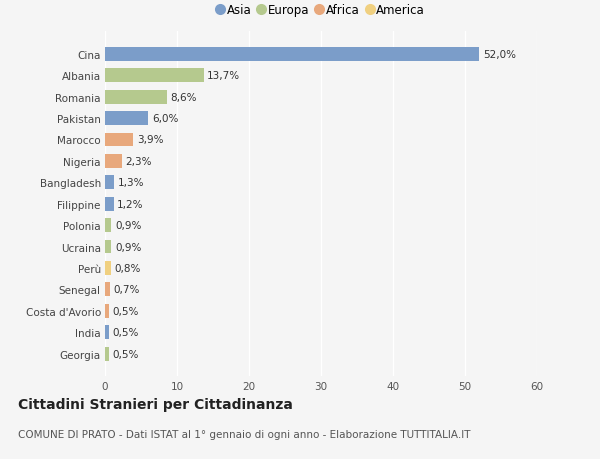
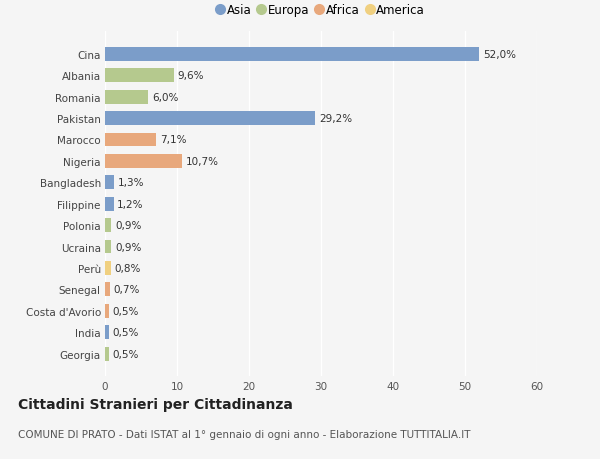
Albania: 13,7% -> 9,6%
Romania: 8,6% -> 6,0%
Pakistan: 6,0% -> 29,2%
Marocco: 3,9% -> 7,1%
Nigeria: 2,3% -> 10,7%
